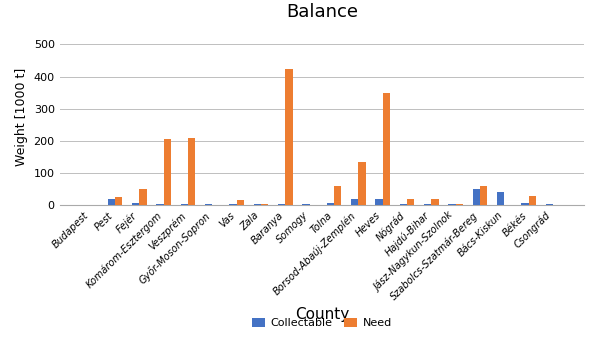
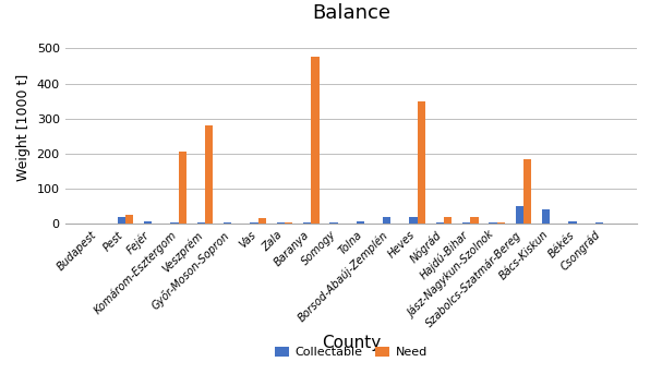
Need/Fejér: 50 -> 2
Need/Veszprém: 210 -> 280
Need/Baranya: 425 -> 475
Need/Tolna: 60 -> 2
Need/Borsod-Abaúj-Zemplén: 135 -> 2
Need/Szabolcs-Szatmár-Bereg: 60 -> 185
Need/Békés: 30 -> 2
